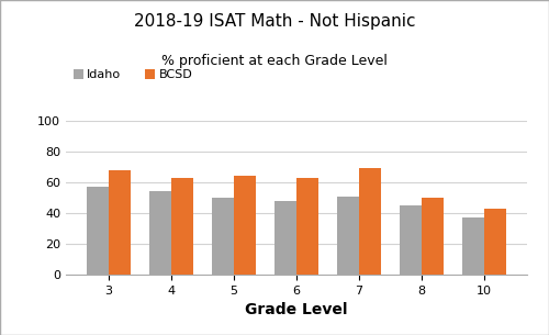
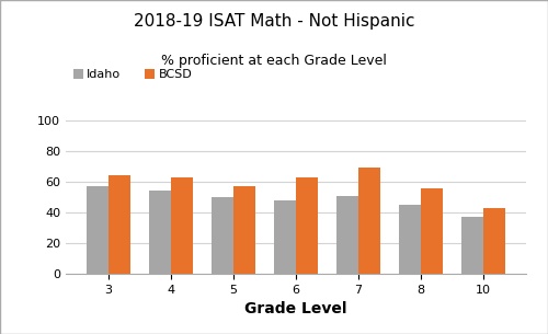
BCSD/3: 68 -> 64
BCSD/5: 64 -> 57
BCSD/8: 50 -> 56
